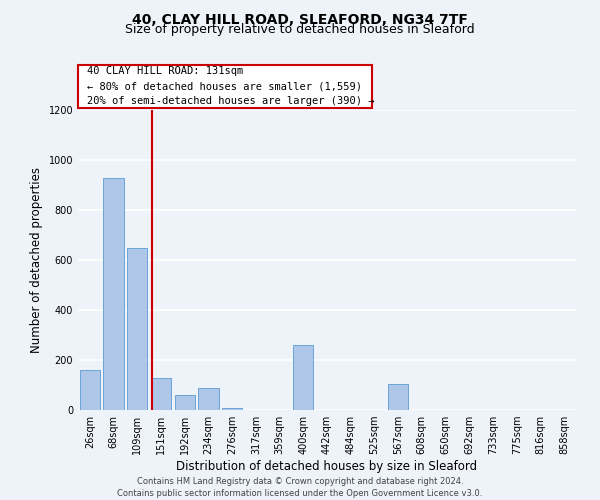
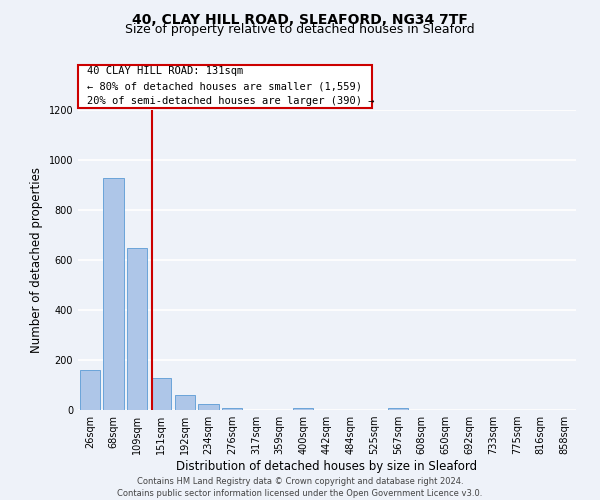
234sqm: 90 -> 25
400sqm: 260 -> 10
567sqm: 105 -> 10
